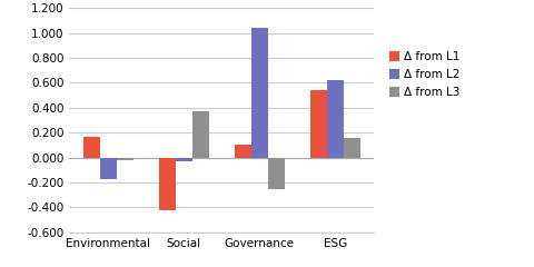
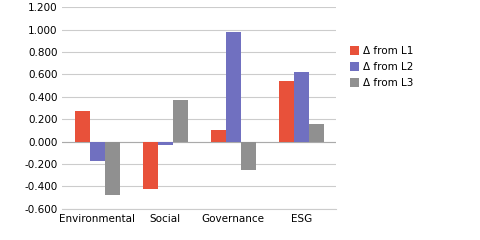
Δ from L1/Environmental: 0.17 -> 0.27
Δ from L3/Environmental: -0.02 -> -0.48
Δ from L2/Governance: 1.04 -> 0.98
